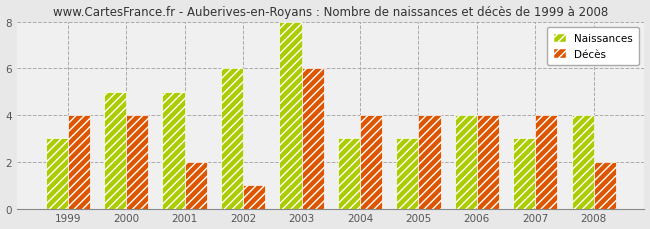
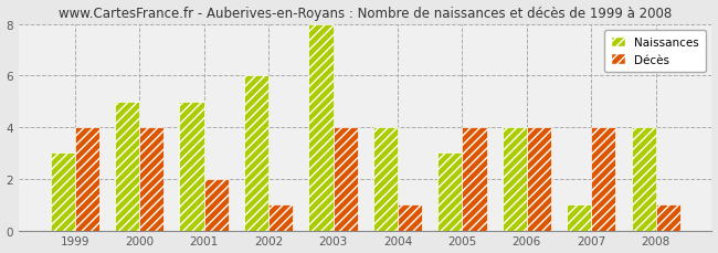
Décès/2003: 6 -> 4
Naissances/2004: 3 -> 4
Décès/2004: 4 -> 1
Naissances/2007: 3 -> 1
Décès/2008: 2 -> 1
